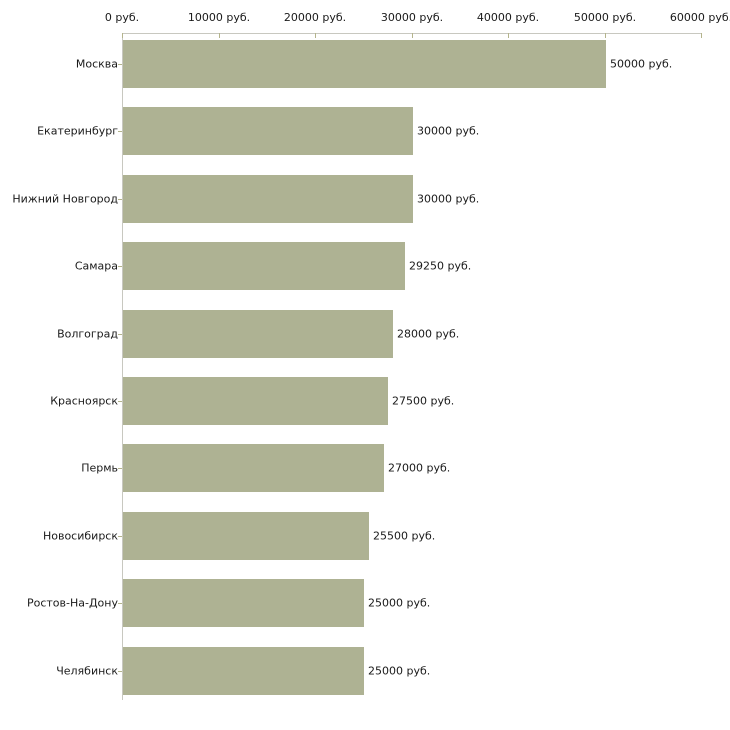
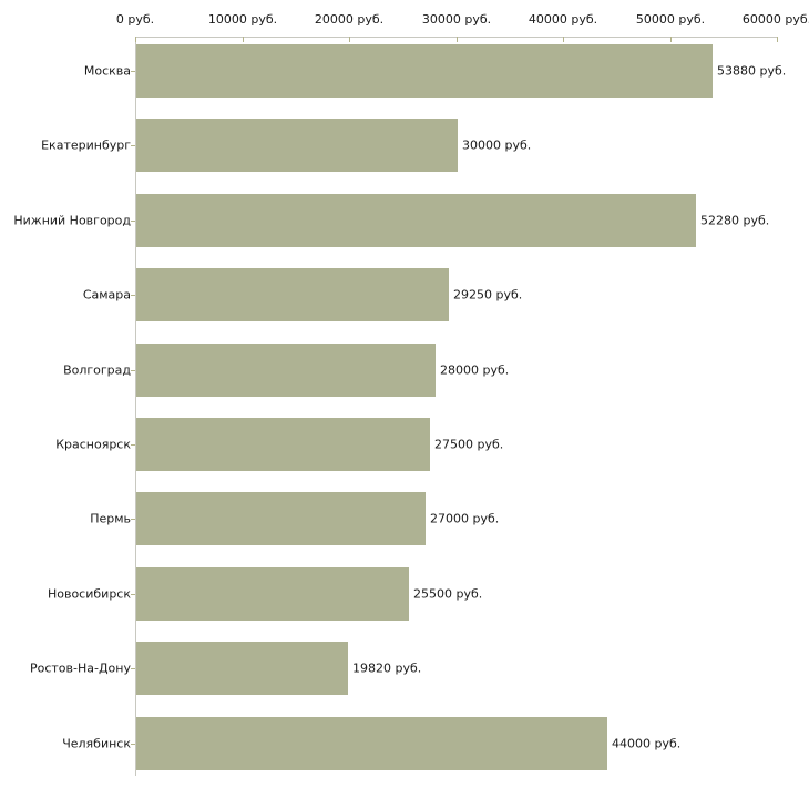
Москва: 50000 -> 53880
Нижний Новгород: 30000 -> 52280
Ростов-На-Дону: 25000 -> 19820
Челябинск: 25000 -> 44000
